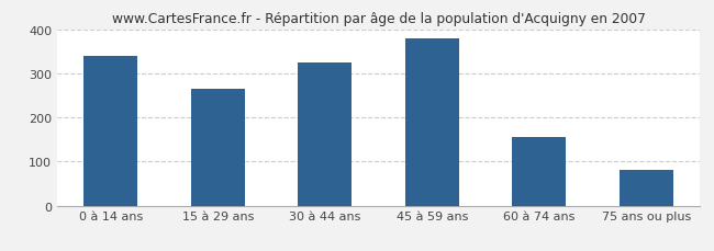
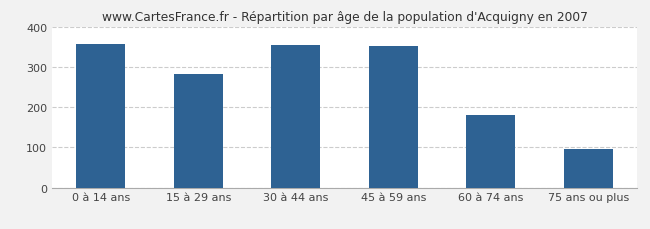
0 à 14 ans: 340 -> 357
15 à 29 ans: 265 -> 283
30 à 44 ans: 325 -> 355
45 à 59 ans: 380 -> 352
60 à 74 ans: 155 -> 180
75 ans ou plus: 80 -> 96
